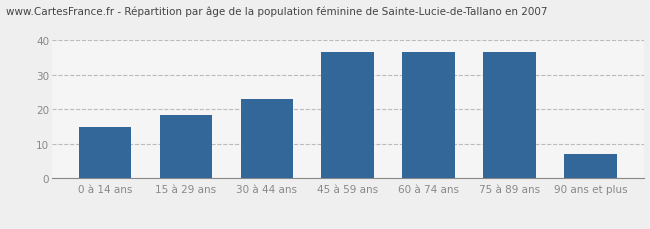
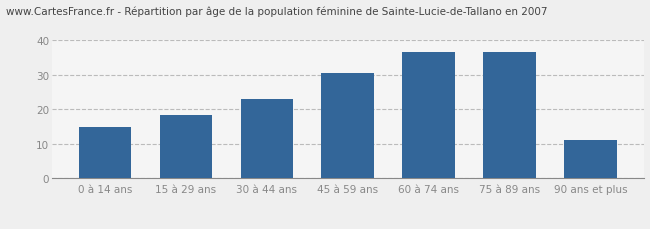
45 à 59 ans: 36.5 -> 30.5
90 ans et plus: 7.0 -> 11.0
